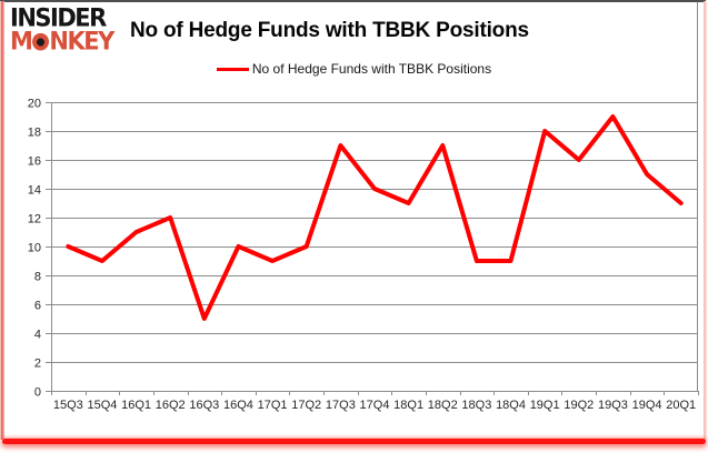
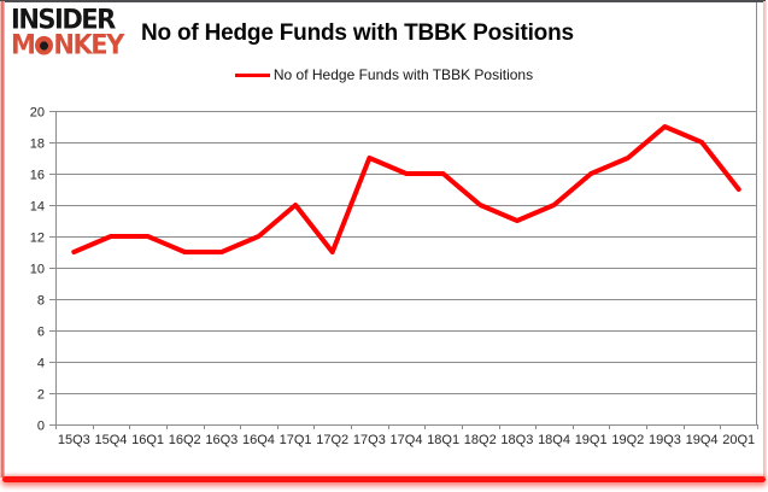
15Q3: 10 -> 11
15Q4: 9 -> 12
16Q1: 11 -> 12
16Q2: 12 -> 11
16Q3: 5 -> 11
16Q4: 10 -> 12
17Q1: 9 -> 14
17Q2: 10 -> 11
17Q4: 14 -> 16
18Q1: 13 -> 16
18Q2: 17 -> 14
18Q3: 9 -> 13
18Q4: 9 -> 14
19Q1: 18 -> 16
19Q2: 16 -> 17
19Q4: 15 -> 18
20Q1: 13 -> 15
